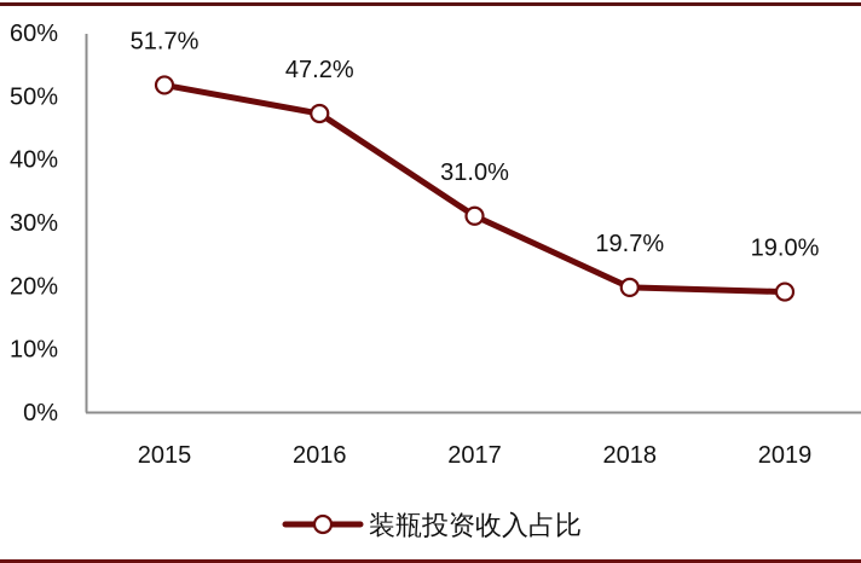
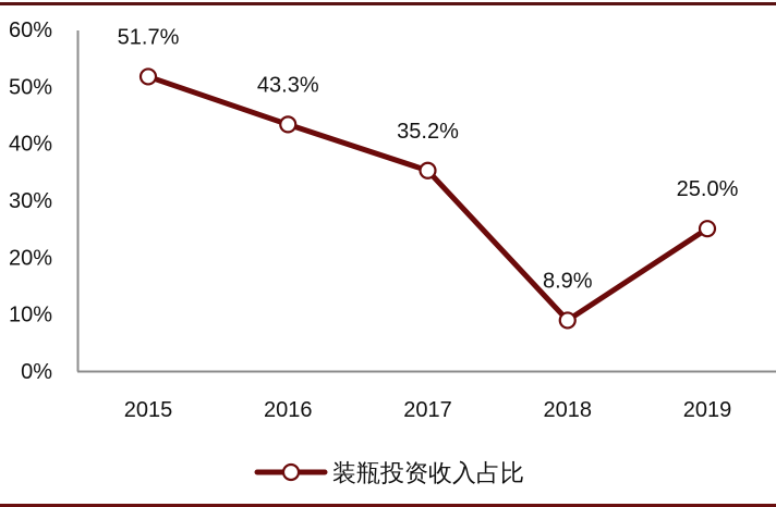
2016: 47.2% -> 43.3%
2017: 31.0% -> 35.2%
2018: 19.7% -> 8.9%
2019: 19.0% -> 25.0%
